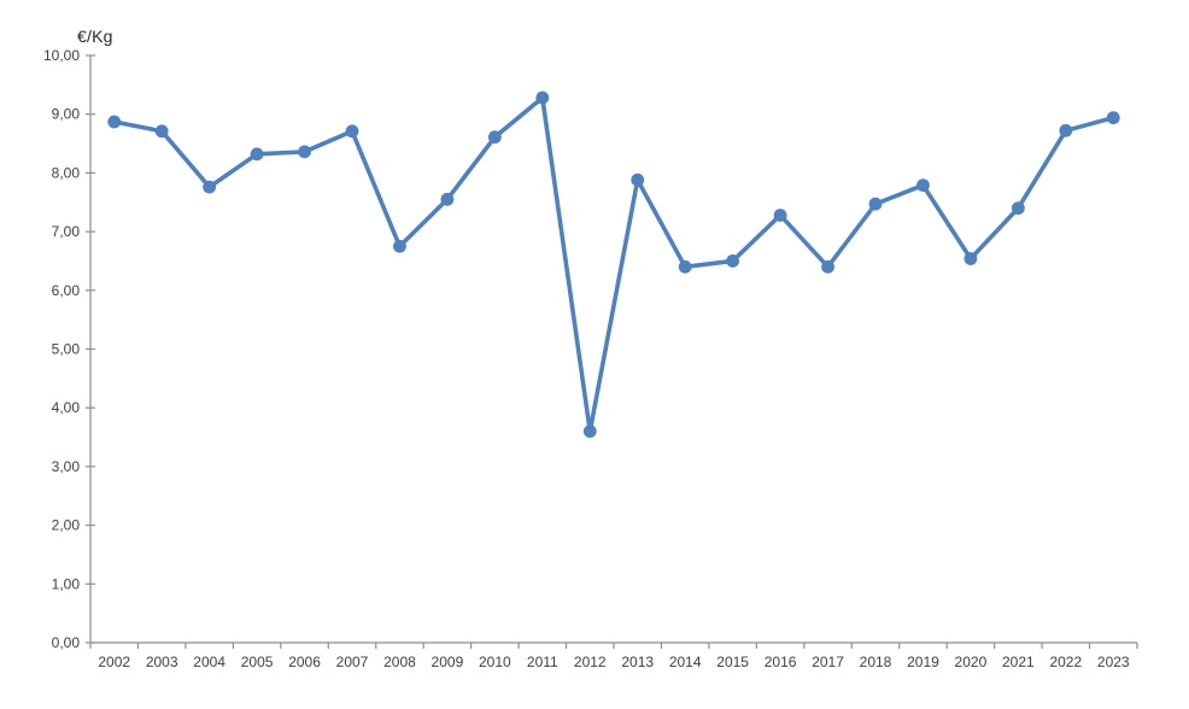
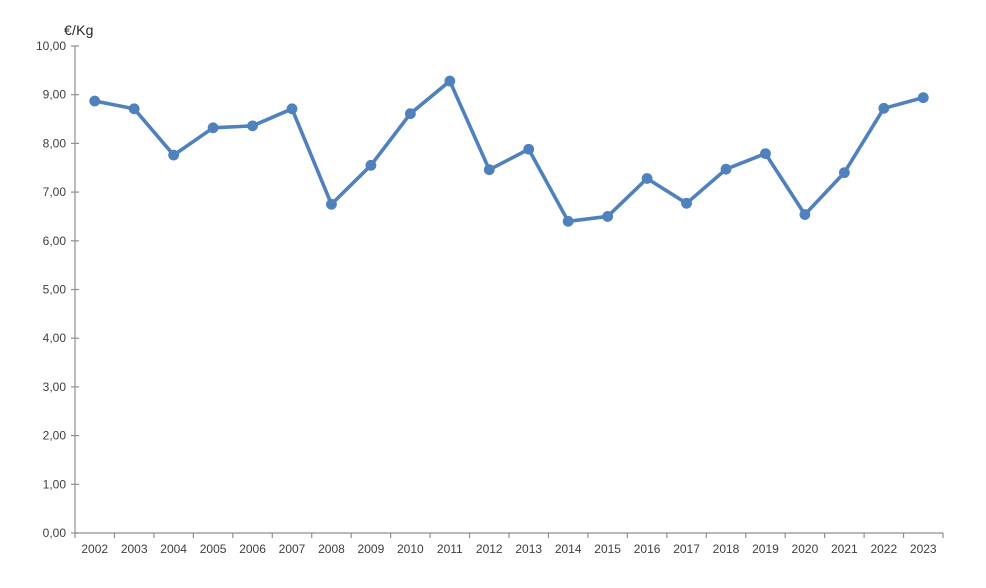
2012: 3,6 -> 7,5
2017: 6,4 -> 6,8
